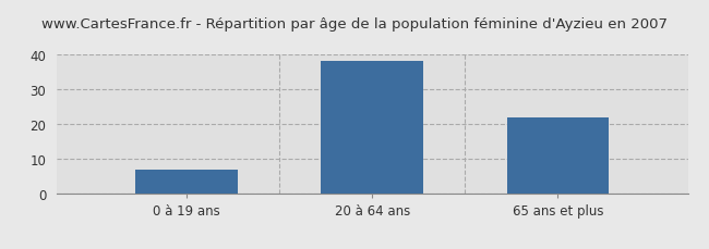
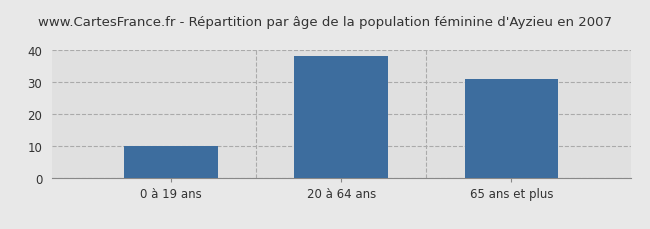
0 à 19 ans: 7 -> 10
65 ans et plus: 22 -> 31
